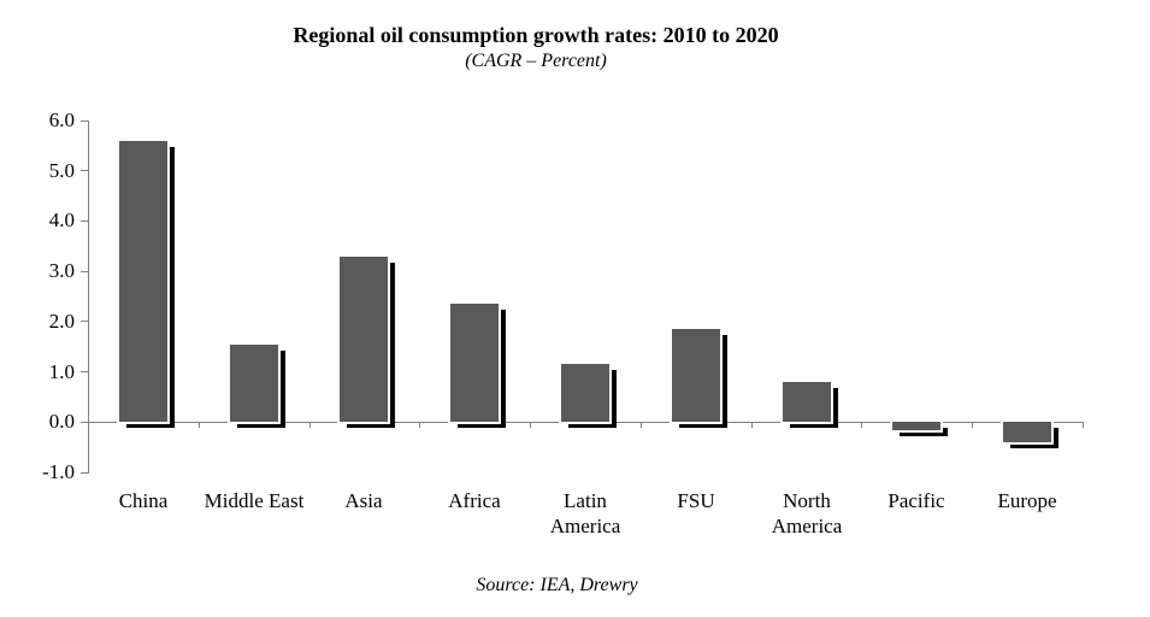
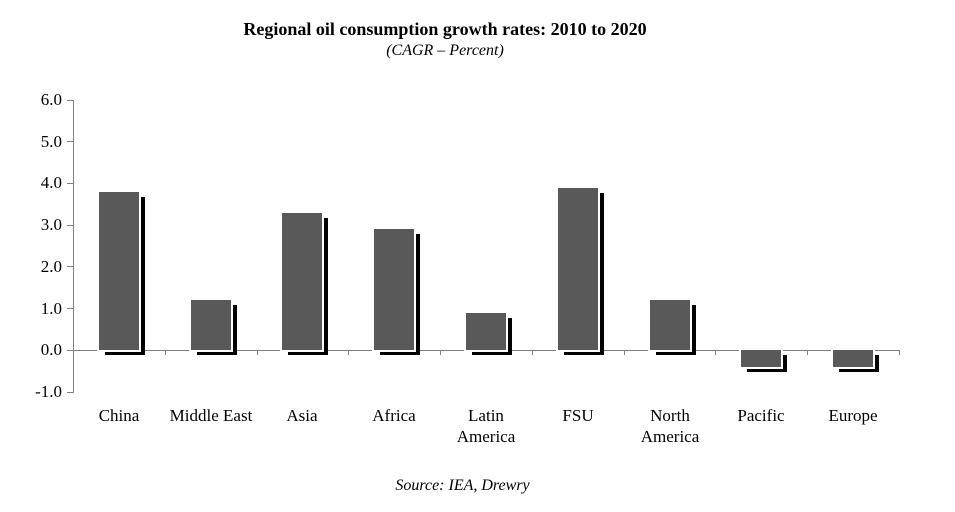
China: 5.6 -> 3.8
Middle East: 1.6 -> 1.2
Africa: 2.4 -> 2.9
Latin America: 1.1 -> 0.9
FSU: 1.9 -> 3.9
North America: 0.8 -> 1.2
Pacific: -0.1 -> -0.4
